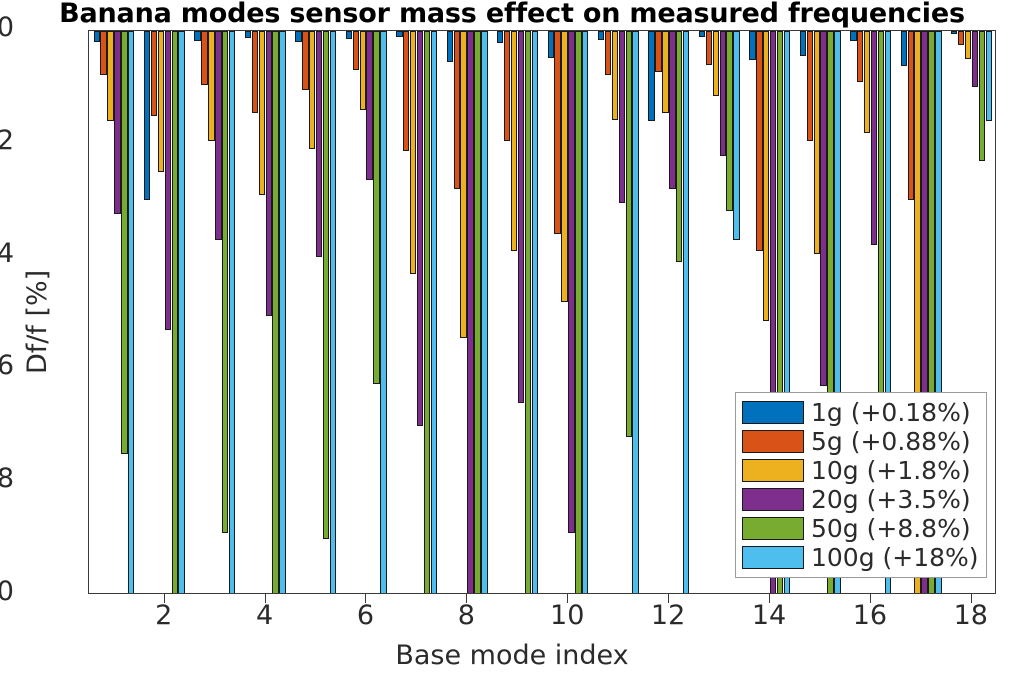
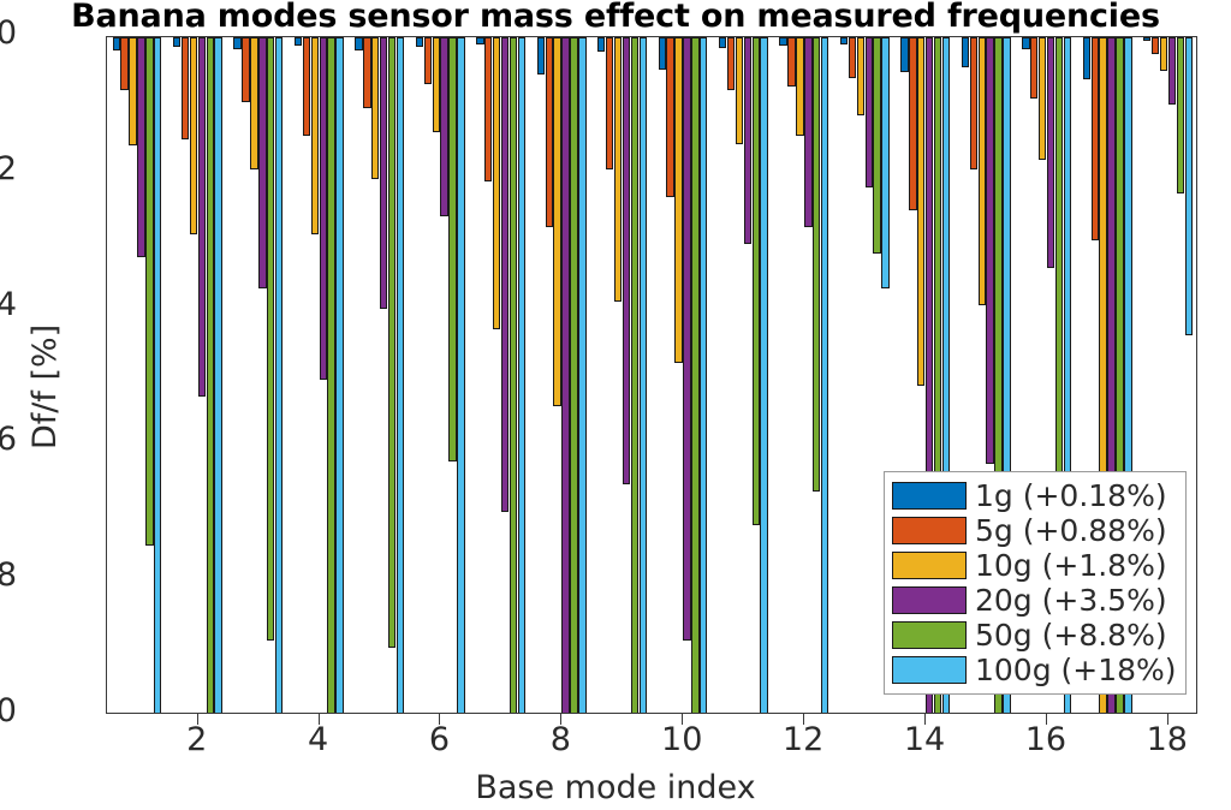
1g (+0.18%)/2: -3.0 -> -0.1
10g (+1.8%)/2: -2.5 -> -2.9
5g (+0.88%)/10: -3.6 -> -2.4
1g (+0.18%)/12: -1.6 -> -0.1
50g (+8.8%)/12: -4.1 -> -6.7
5g (+0.88%)/14: -3.9 -> -2.5
20g (+3.5%)/16: -3.8 -> -3.4
100g (+18%)/18: -1.6 -> -4.4
